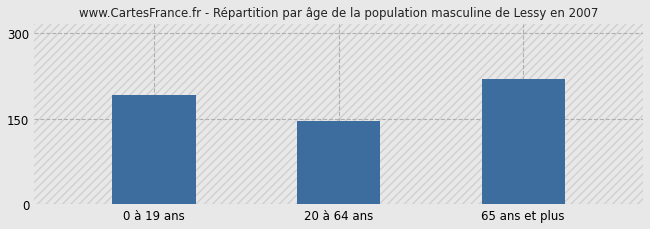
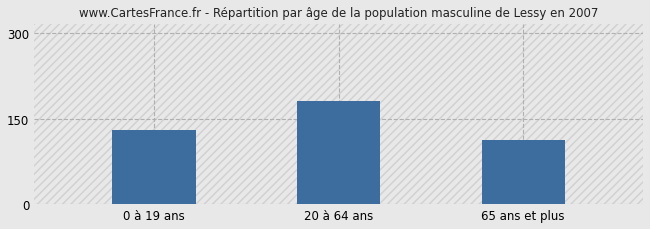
0 à 19 ans: 192 -> 130
20 à 64 ans: 146 -> 180
65 ans et plus: 220 -> 112
